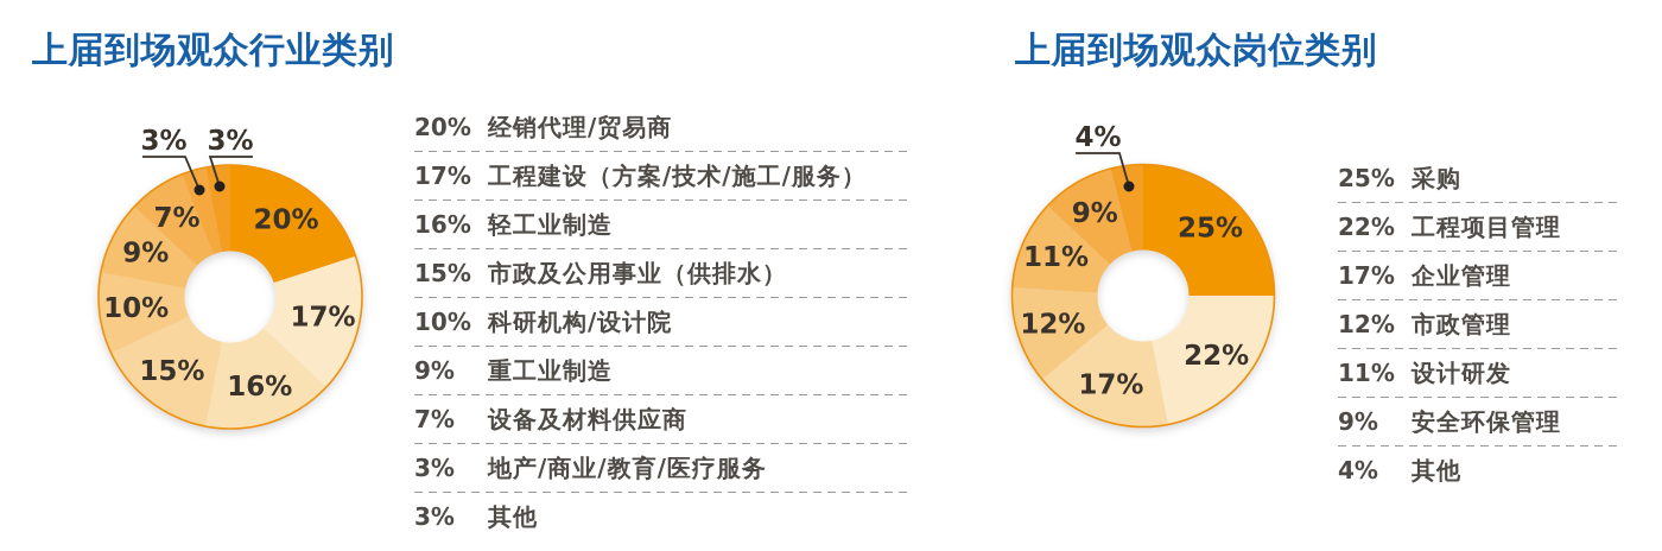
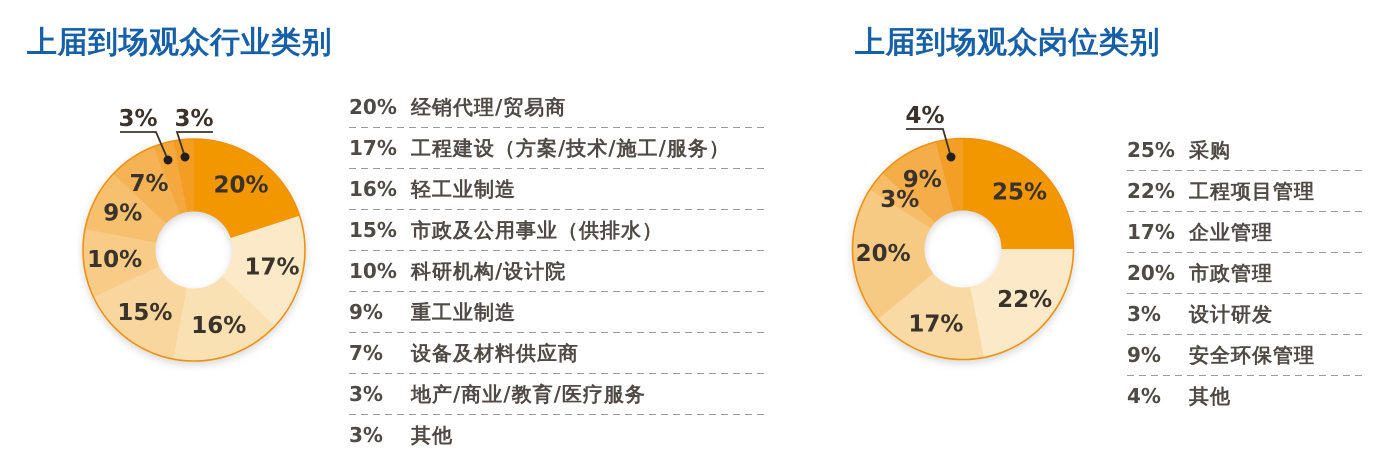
上届到场观众岗位类别/市政管理: 12% -> 20%
上届到场观众岗位类别/设计研发: 11% -> 3%
